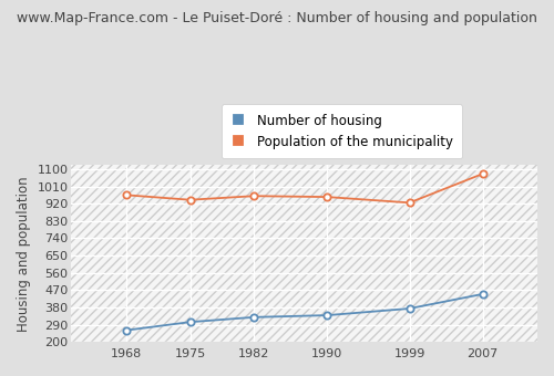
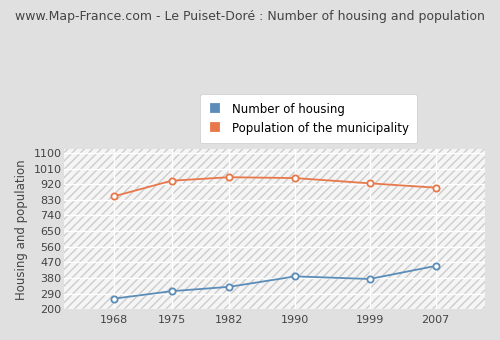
Population of the municipality/1968: 960 -> 850
Number of housing/1990: 340 -> 390
Population of the municipality/2007: 1080 -> 900
